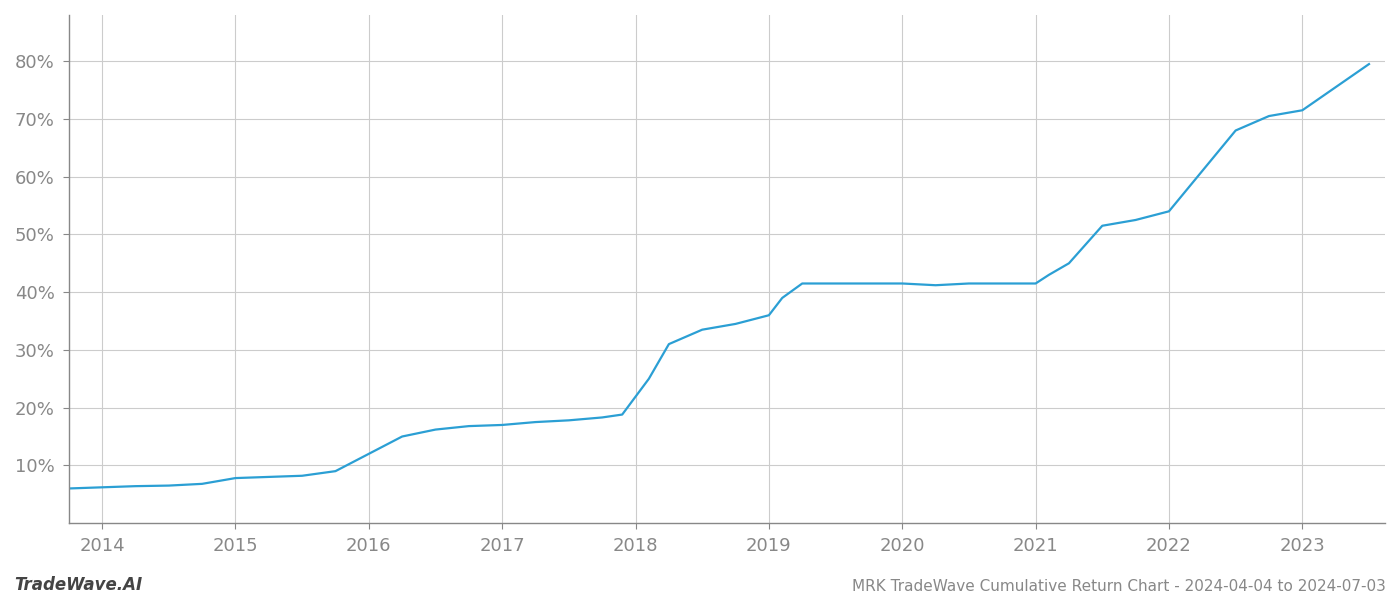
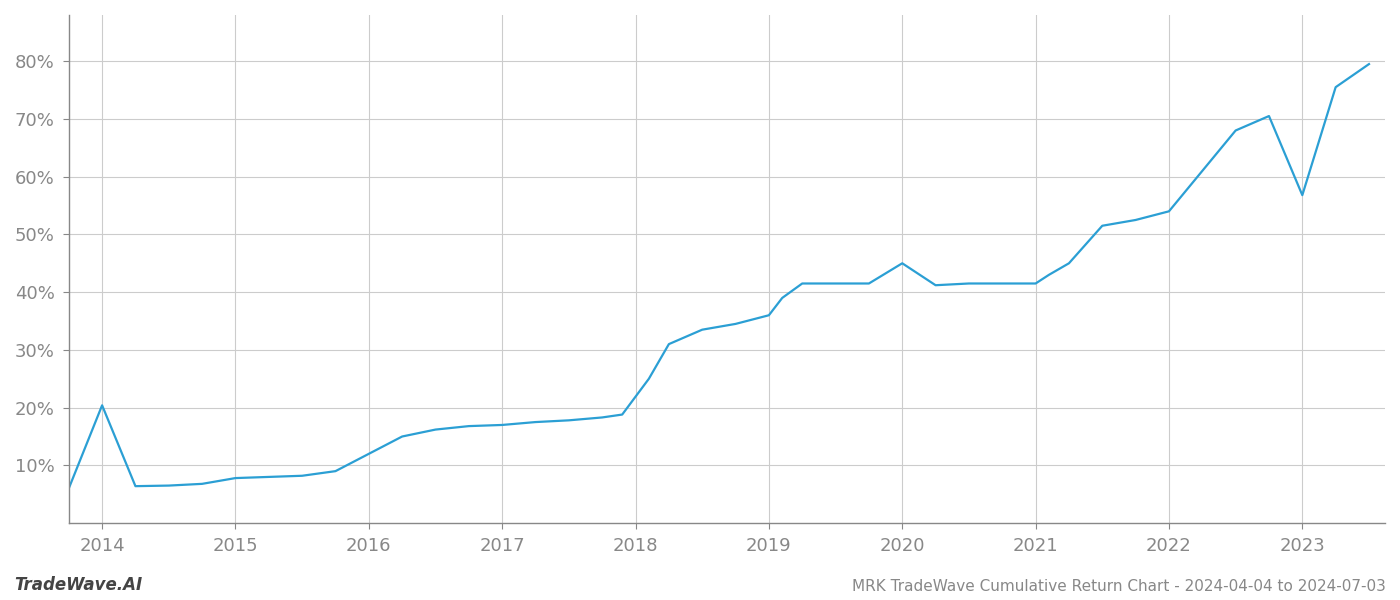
2014: 6.2% -> 20.4%
2020: 41.5% -> 45.0%
2023: 71.5% -> 56.8%
